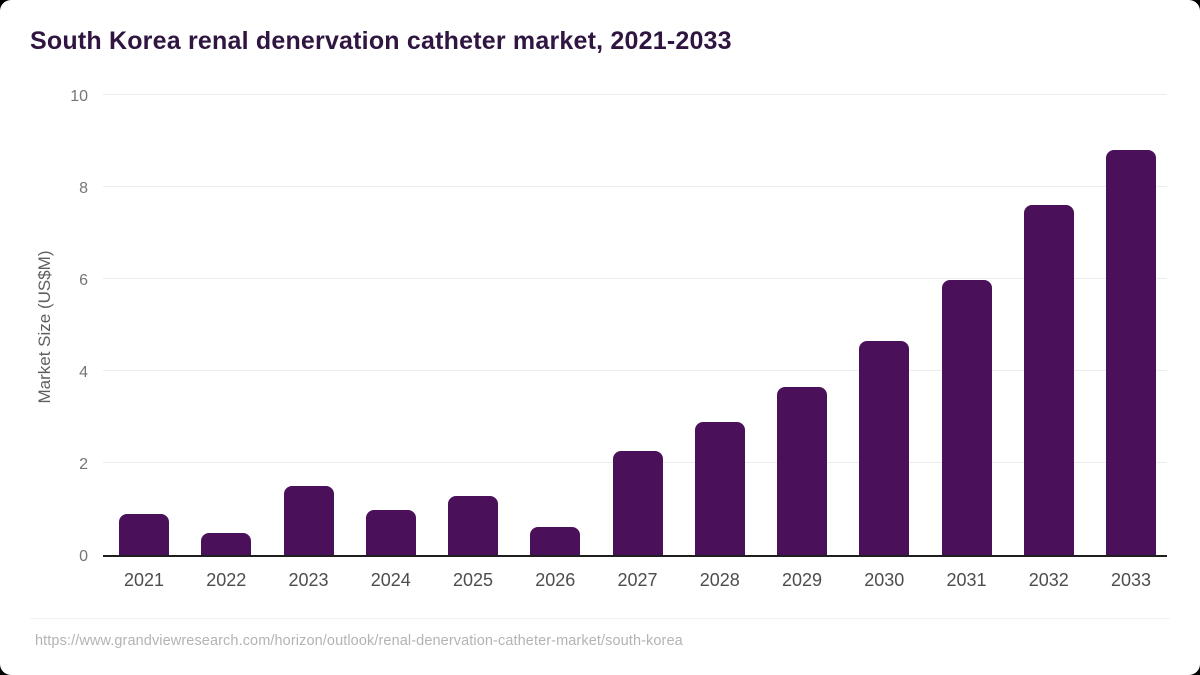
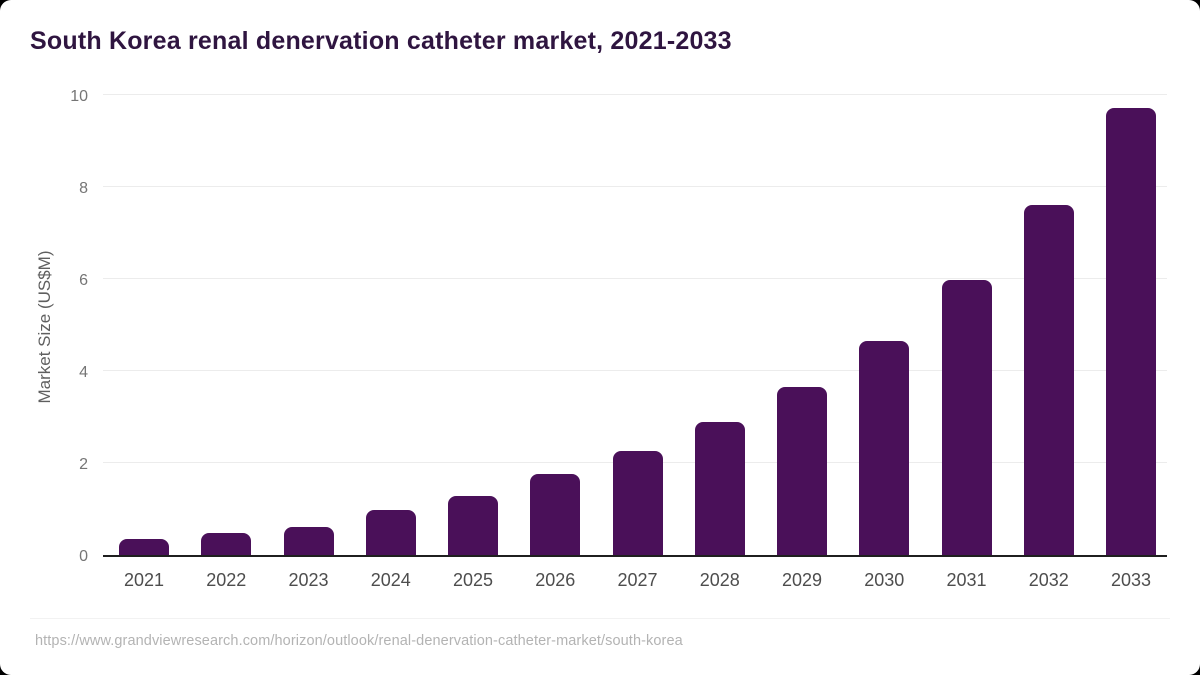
2021: 0.9 -> 0.3
2023: 1.5 -> 0.6
2026: 0.6 -> 1.8
2033: 8.8 -> 9.7
